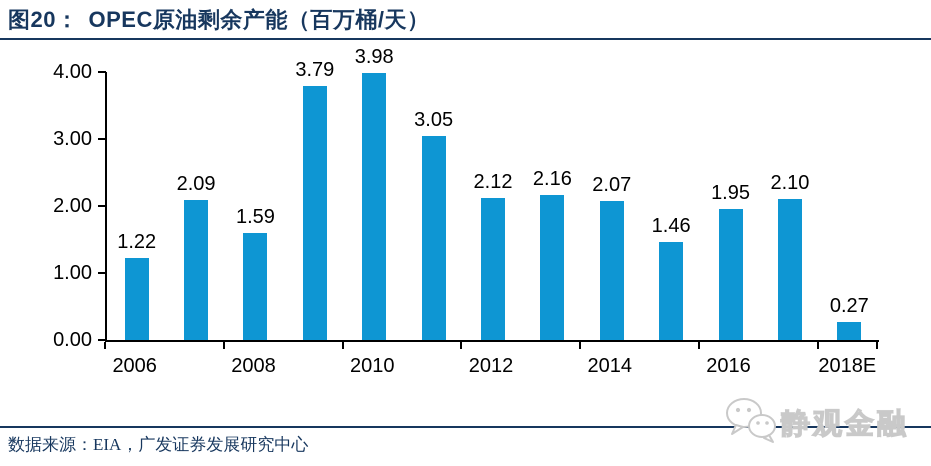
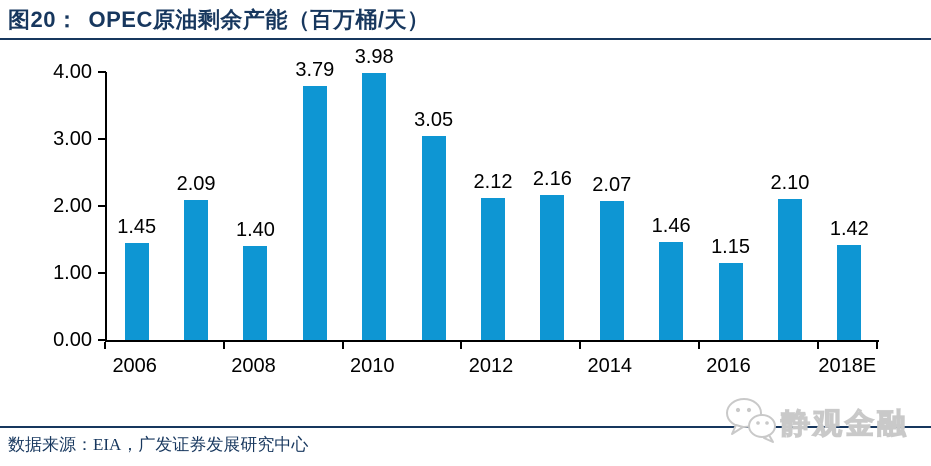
2006: 1.22 -> 1.45
2008: 1.59 -> 1.40
2016: 1.95 -> 1.15
2018E: 0.27 -> 1.42
